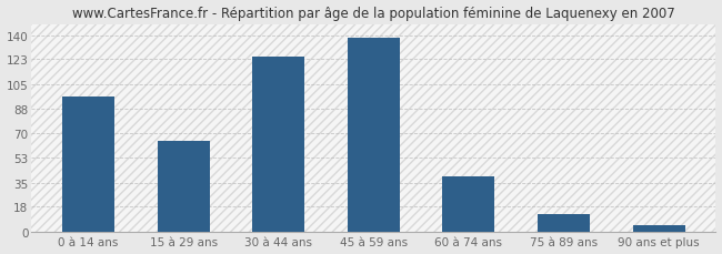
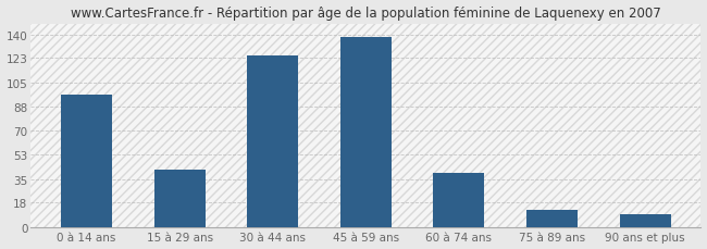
15 à 29 ans: 65 -> 42
90 ans et plus: 5 -> 10
